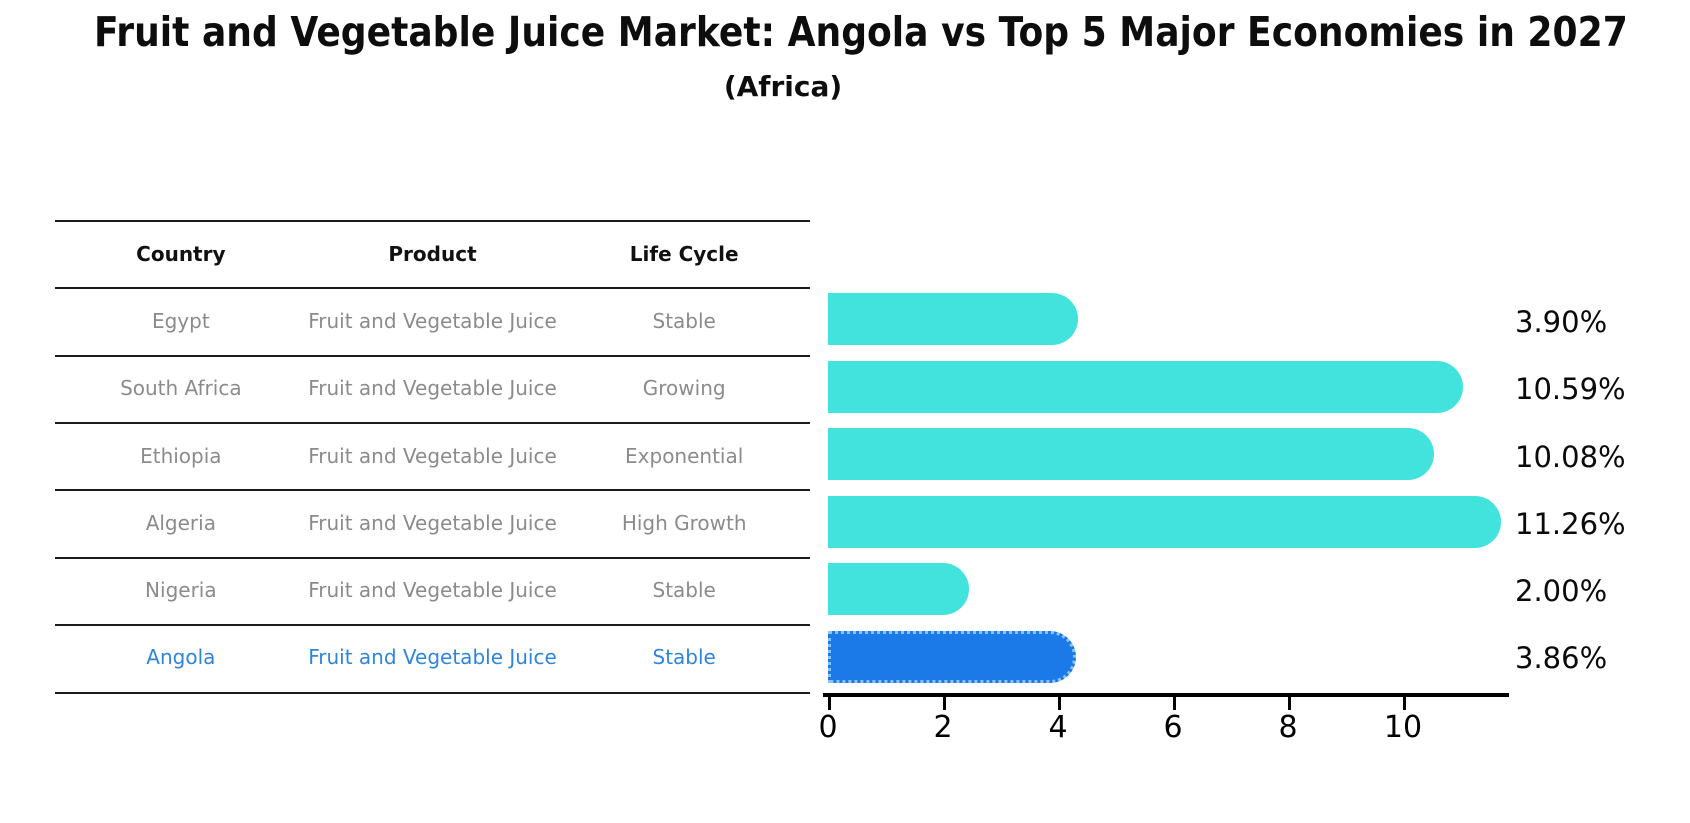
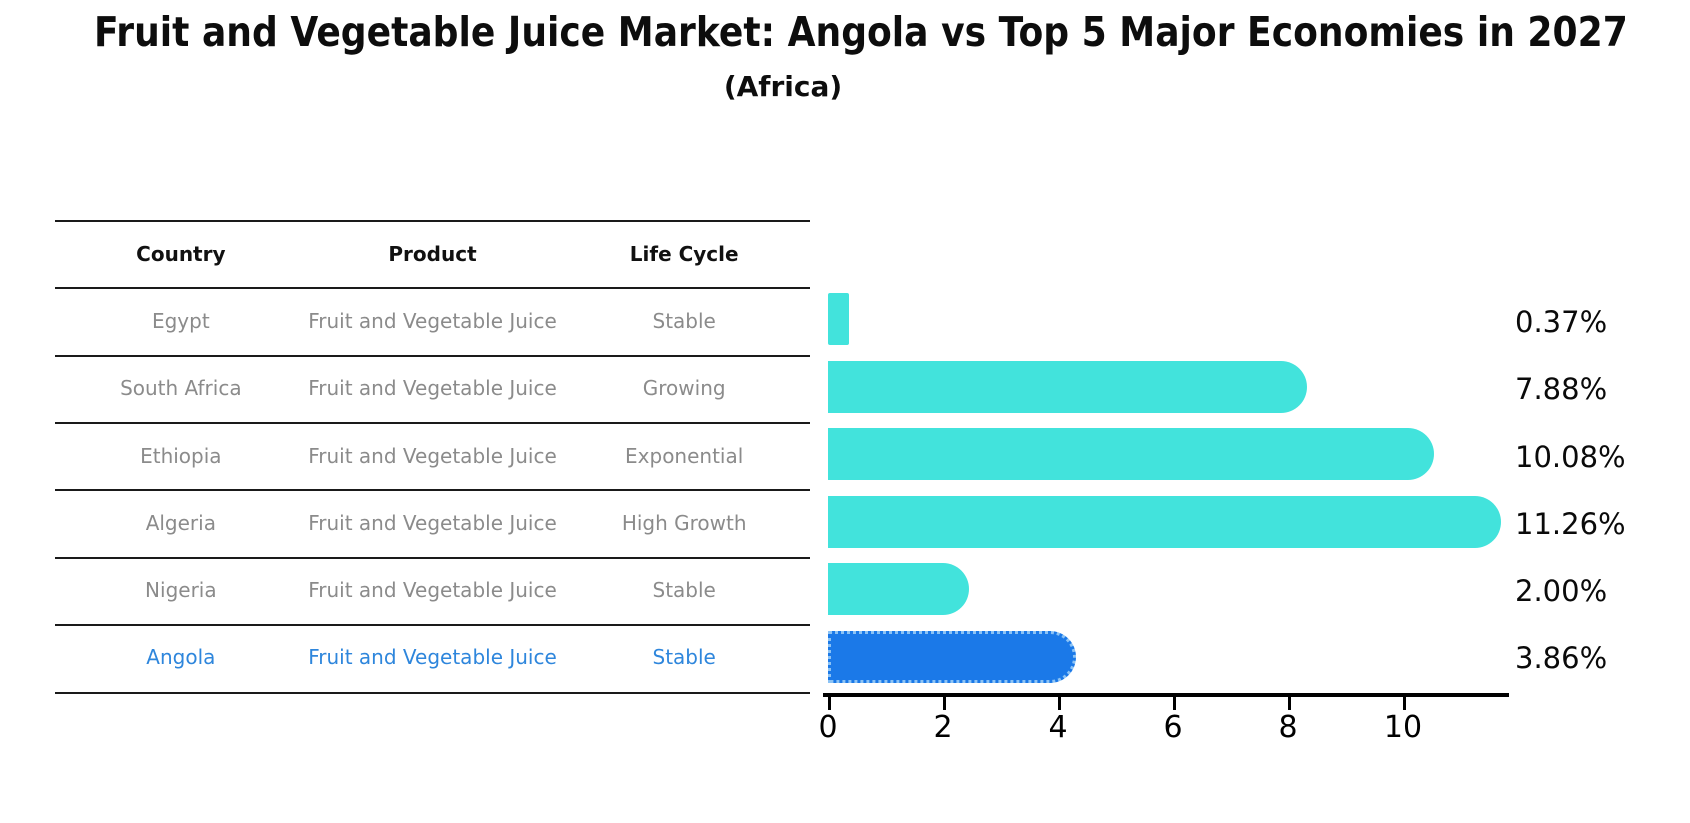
Egypt: 3.90% -> 0.37%
South Africa: 10.59% -> 7.88%
